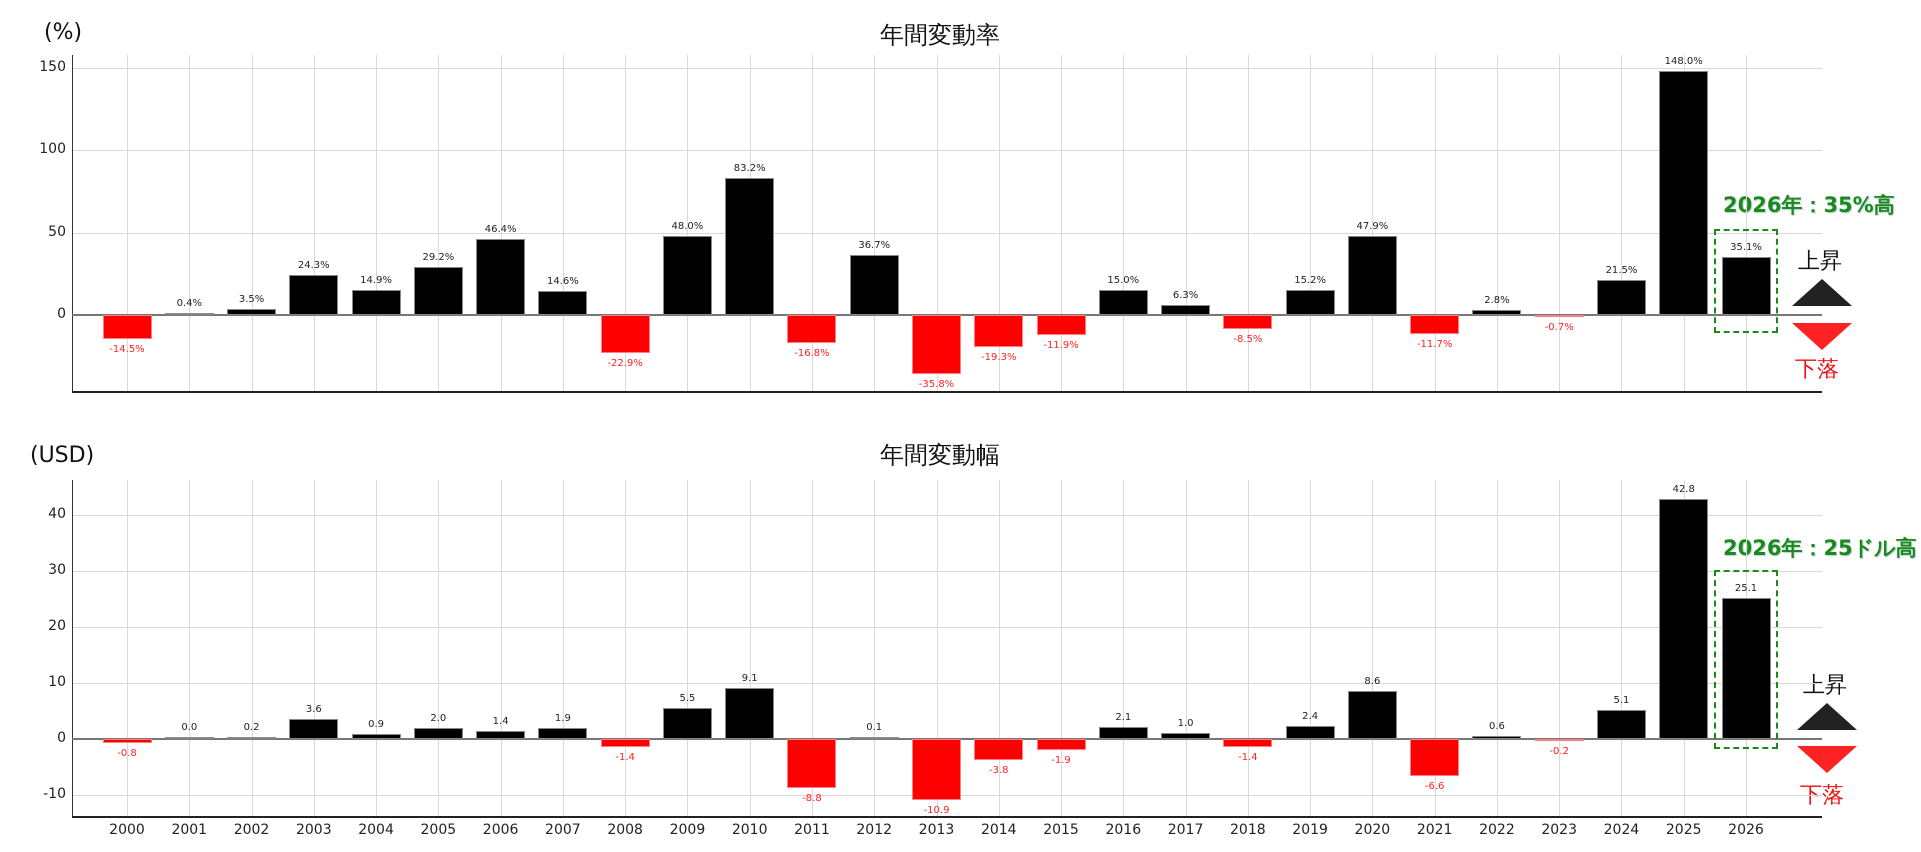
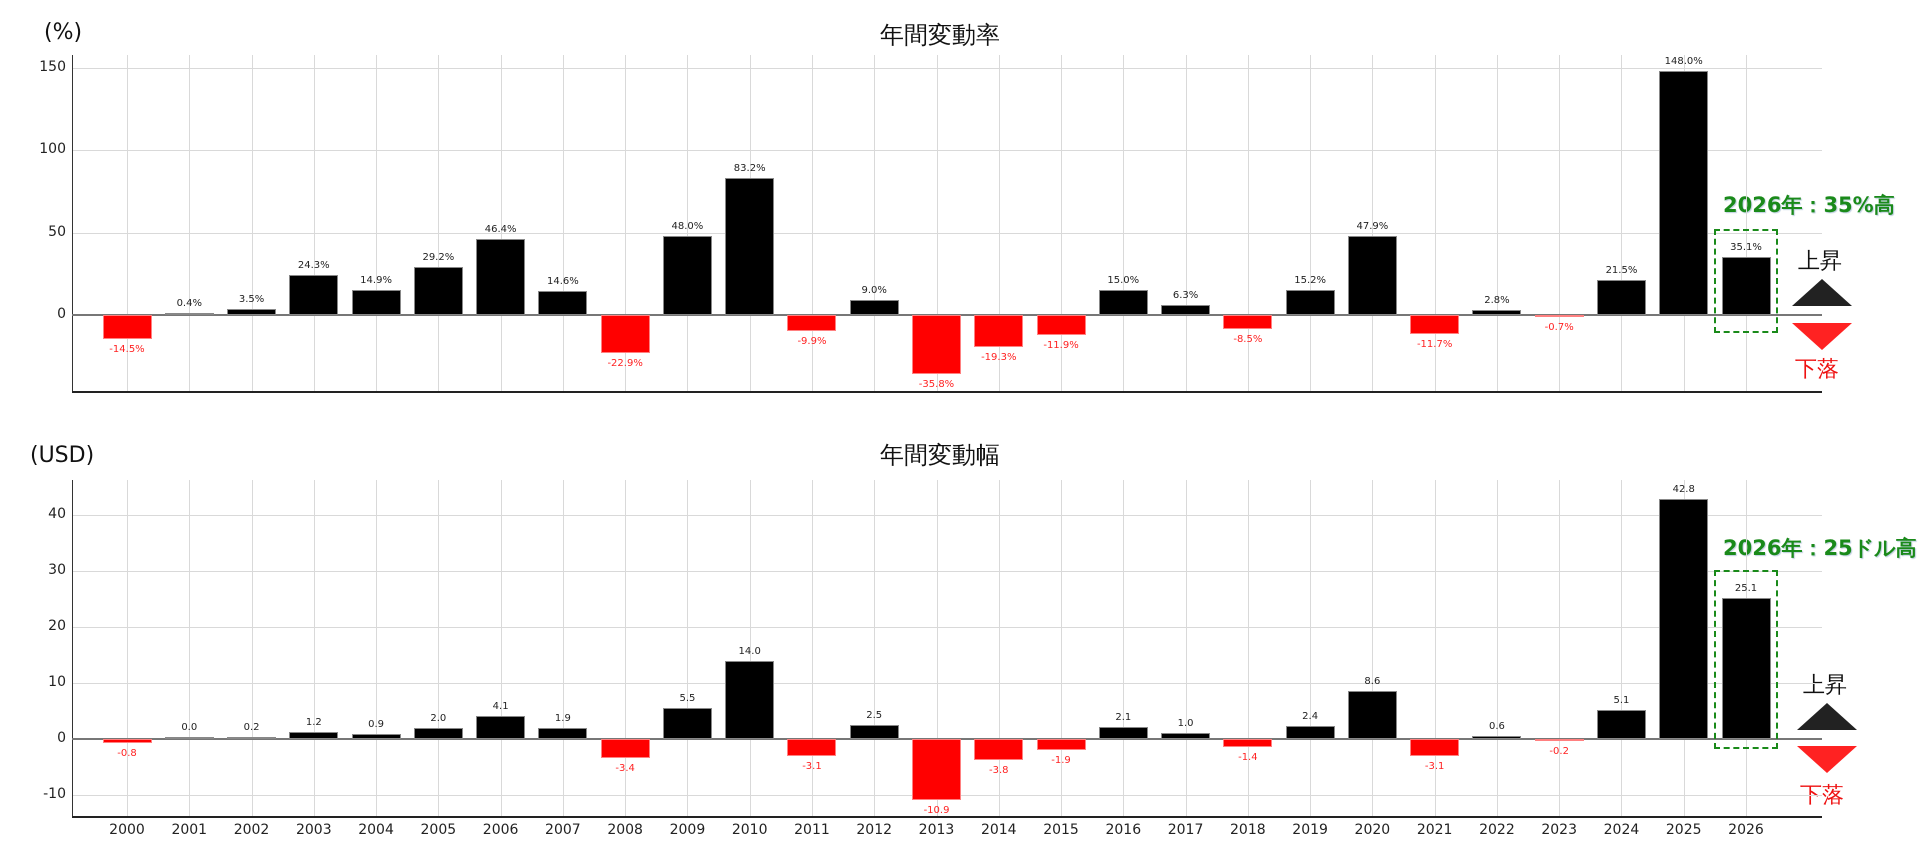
年間変動率/2011: -16.8% -> -9.9%
年間変動率/2012: 36.7% -> 9.0%
年間変動幅/2003: 3.6 -> 1.2
年間変動幅/2006: 1.4 -> 4.1
年間変動幅/2008: -1.4 -> -3.4
年間変動幅/2010: 9.1 -> 14.0
年間変動幅/2011: -8.8 -> -3.1
年間変動幅/2012: 0.1 -> 2.5
年間変動幅/2021: -6.6 -> -3.1
